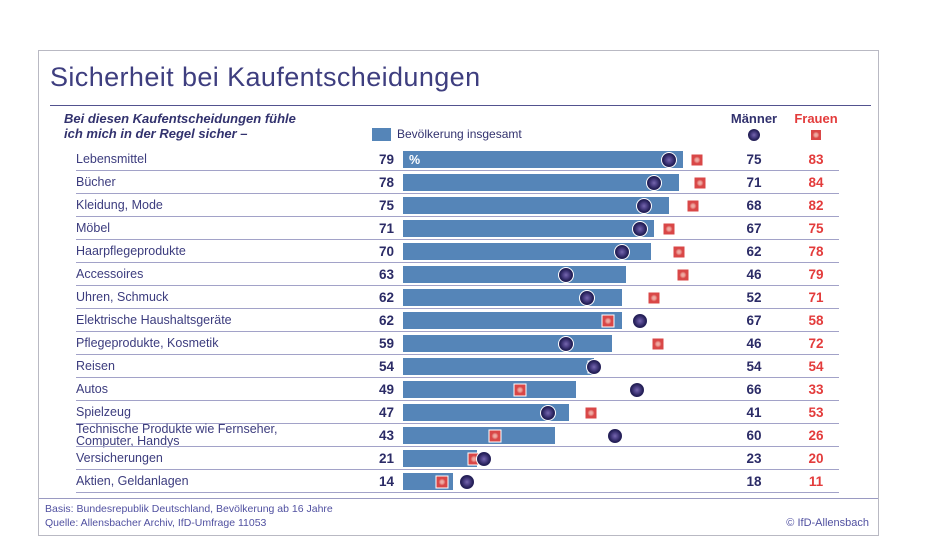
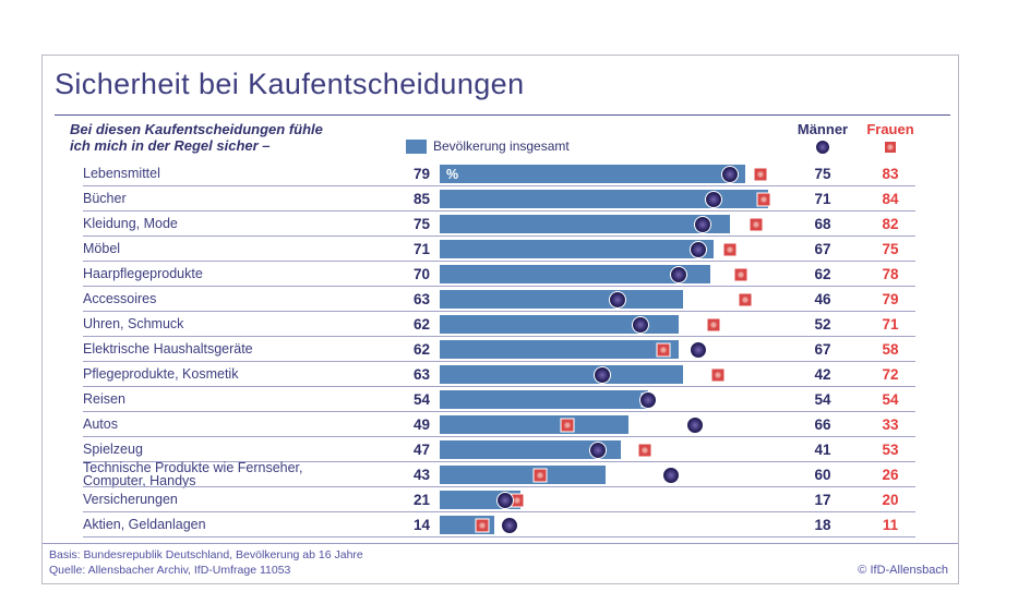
Bevölkerung insgesamt/Bücher: 78 -> 85
Bevölkerung insgesamt/Pflegeprodukte, Kosmetik: 59 -> 63
Männer/Pflegeprodukte, Kosmetik: 46 -> 42
Männer/Versicherungen: 23 -> 17
